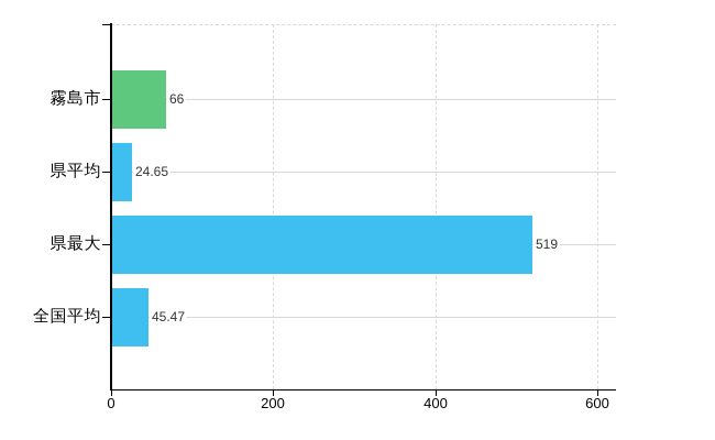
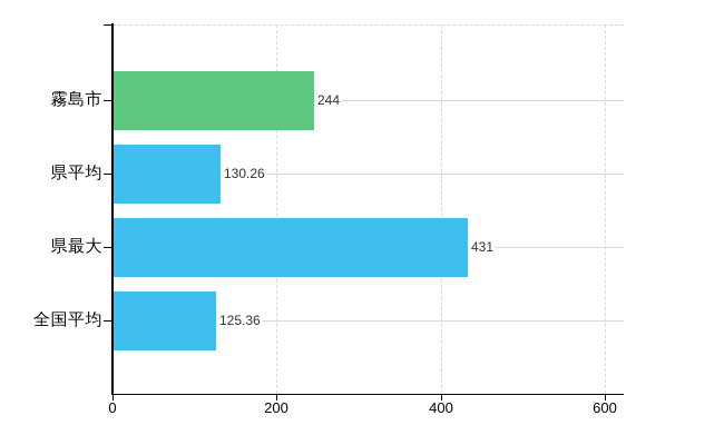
霧島市: 66 -> 244
県平均: 24.65 -> 130.26
県最大: 519 -> 431
全国平均: 45.47 -> 125.36
